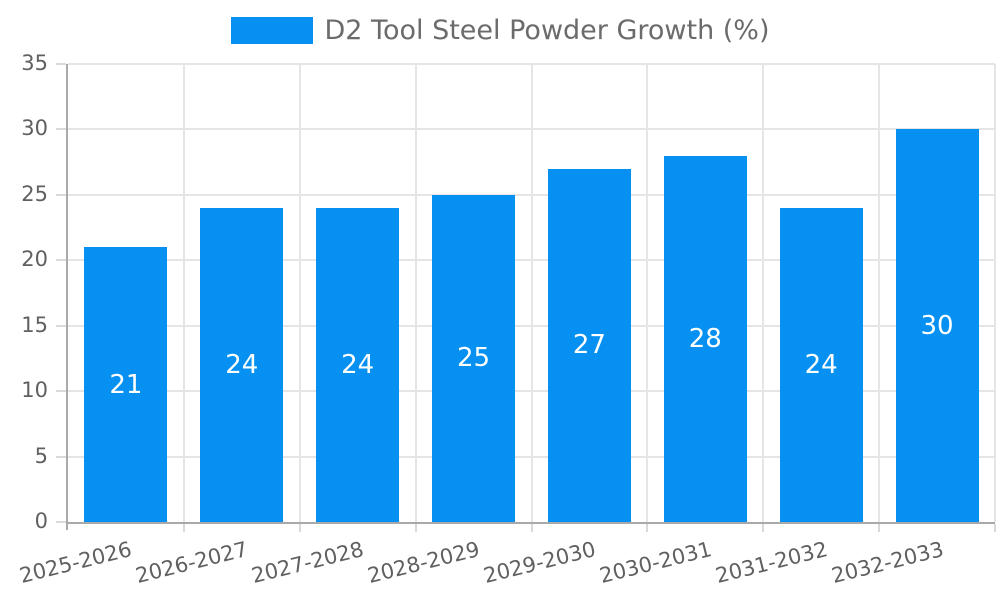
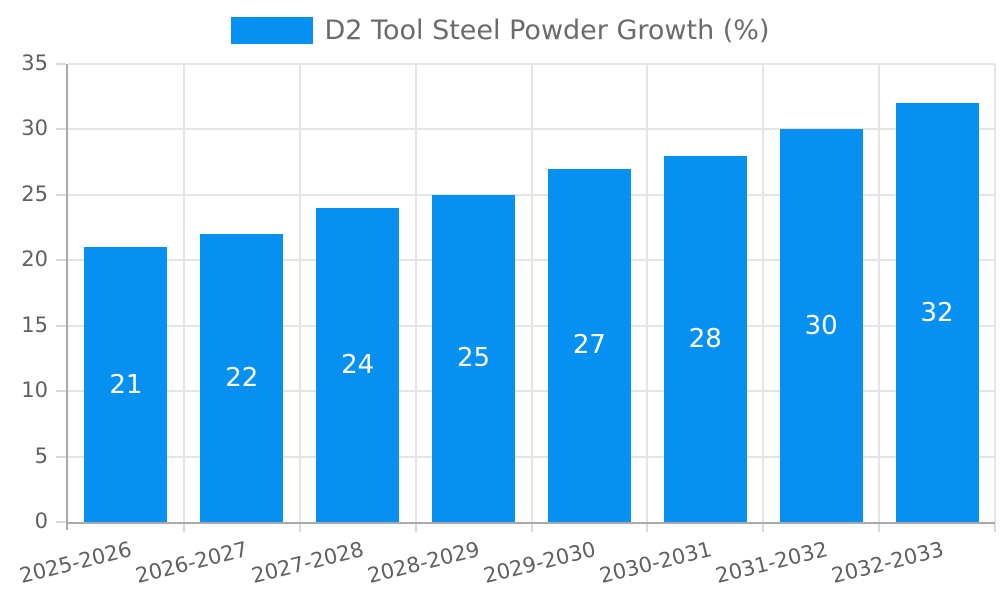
2026-2027: 24 -> 22
2031-2032: 24 -> 30
2032-2033: 30 -> 32
